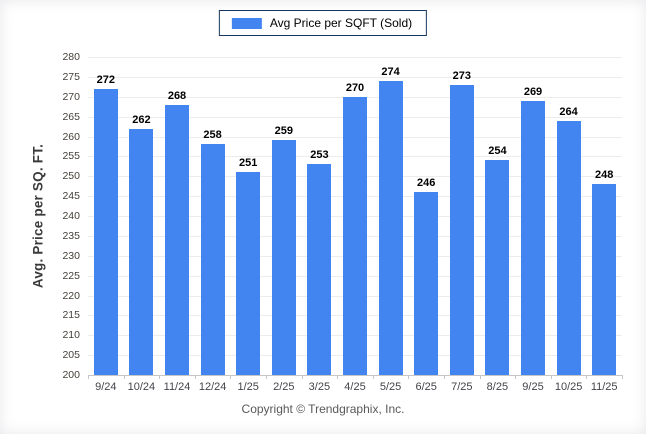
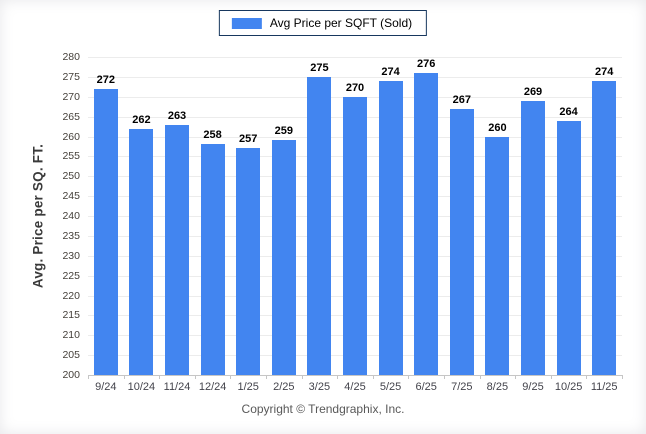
11/24: 268 -> 263
1/25: 251 -> 257
3/25: 253 -> 275
6/25: 246 -> 276
7/25: 273 -> 267
8/25: 254 -> 260
11/25: 248 -> 274
